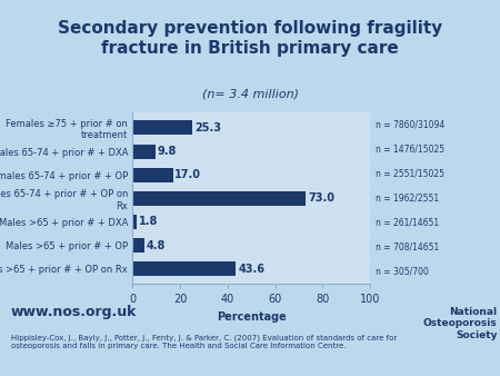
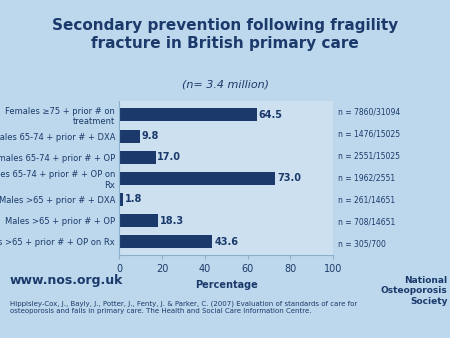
Females ≥75 + prior # on treatment: 25.3 -> 64.5
Males >65 + prior # + OP: 4.8 -> 18.3
